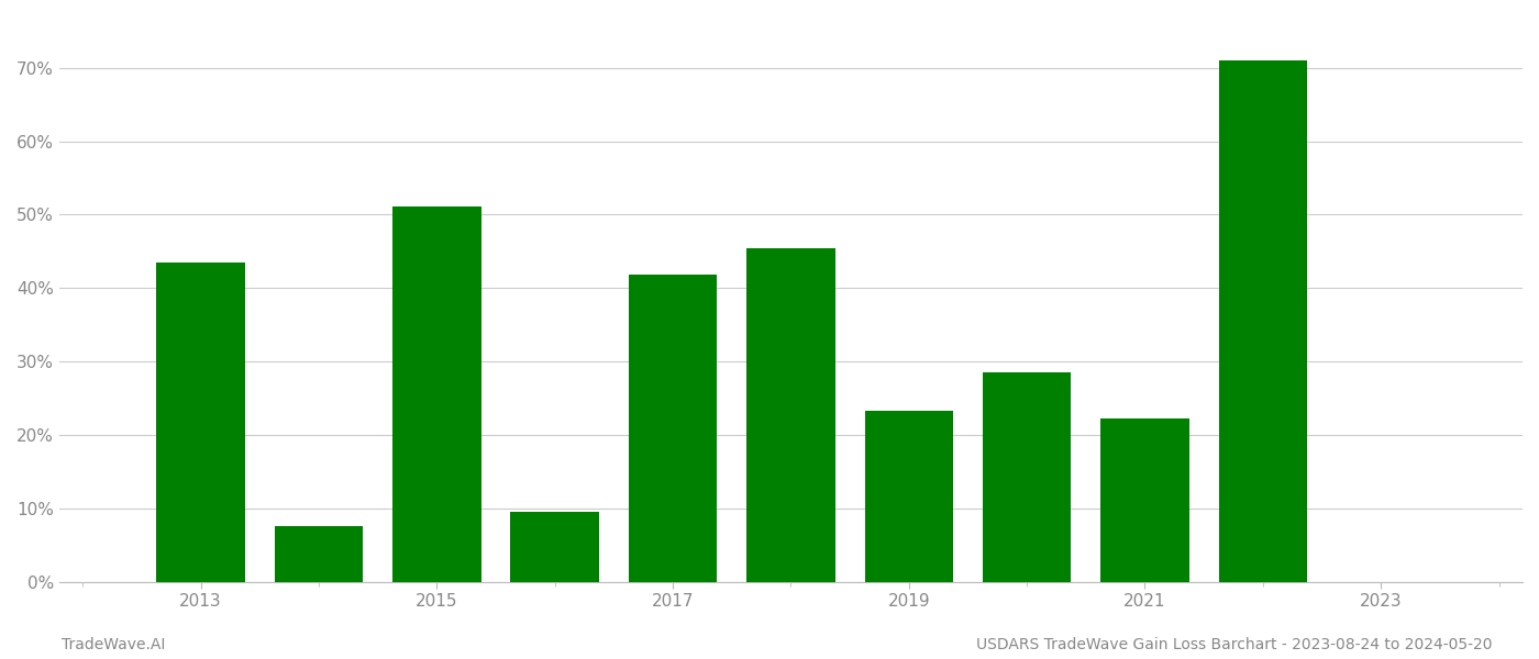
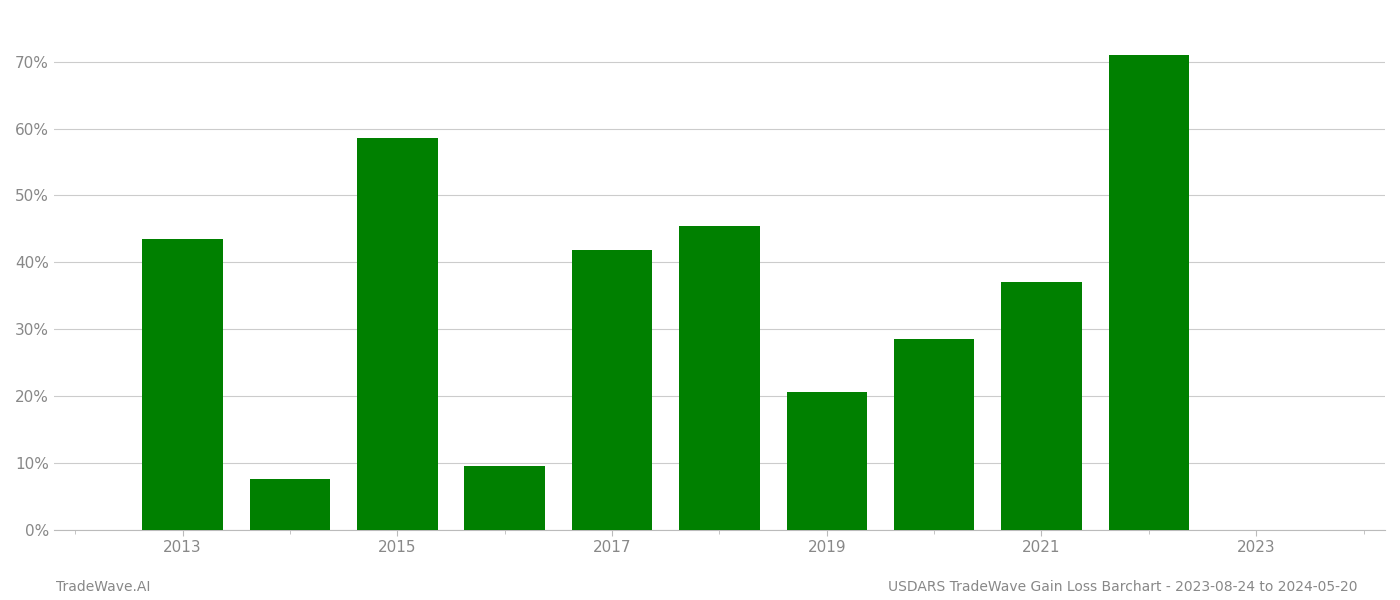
2015: 51.1% -> 58.6%
2019: 23.3% -> 20.6%
2021: 22.2% -> 37.0%
